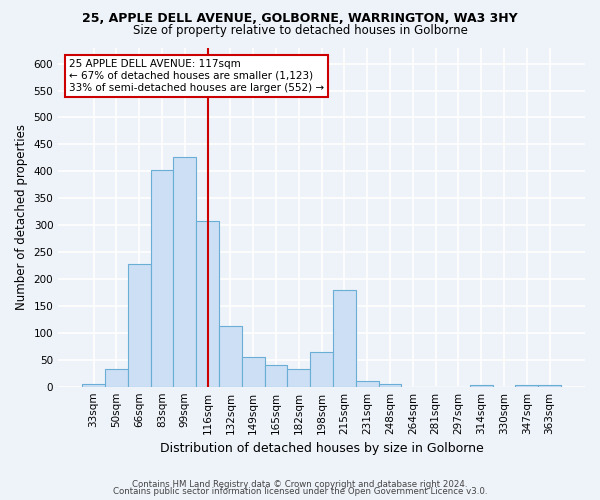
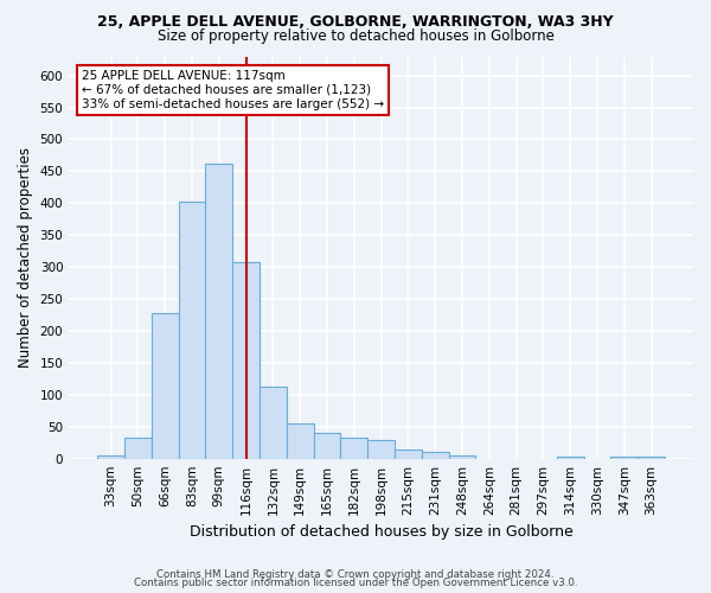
99sqm: 426 -> 462
198sqm: 64 -> 30
215sqm: 180 -> 14
